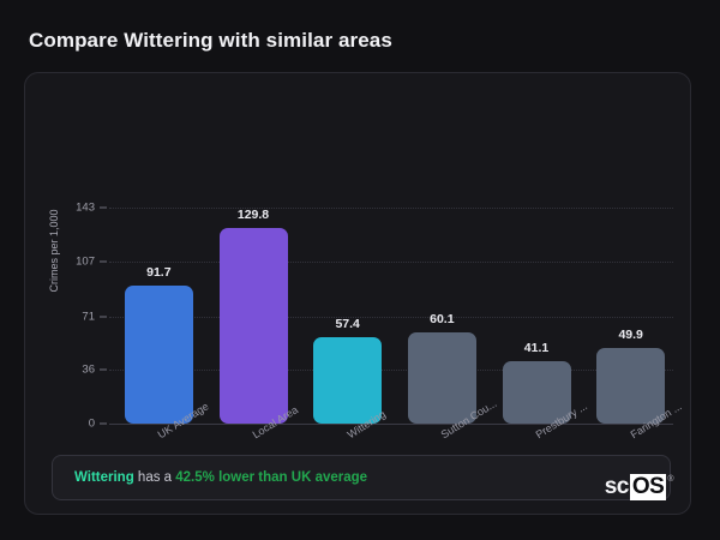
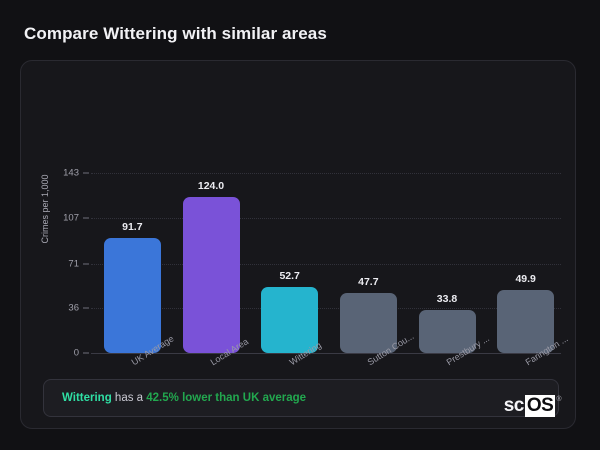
Local Area: 129.8 -> 124.0
Wittering: 57.4 -> 52.7
Sutton Cou...: 60.1 -> 47.7
Prestbury ...: 41.1 -> 33.8
